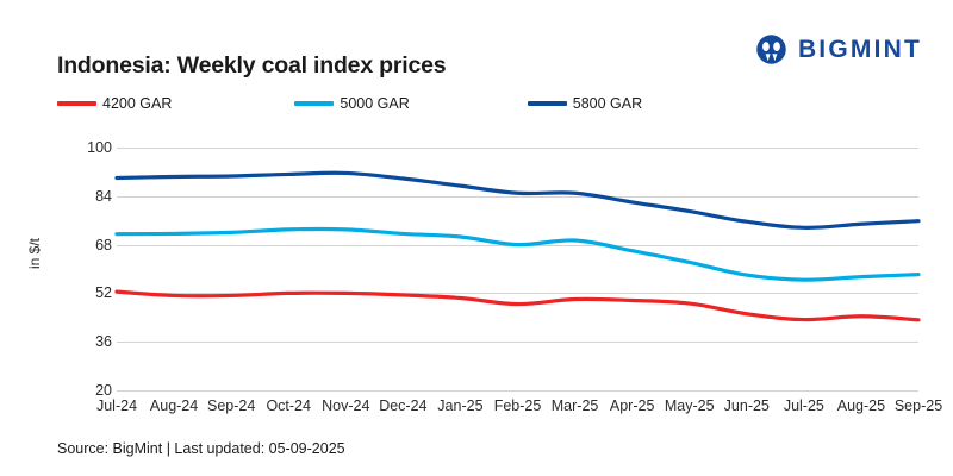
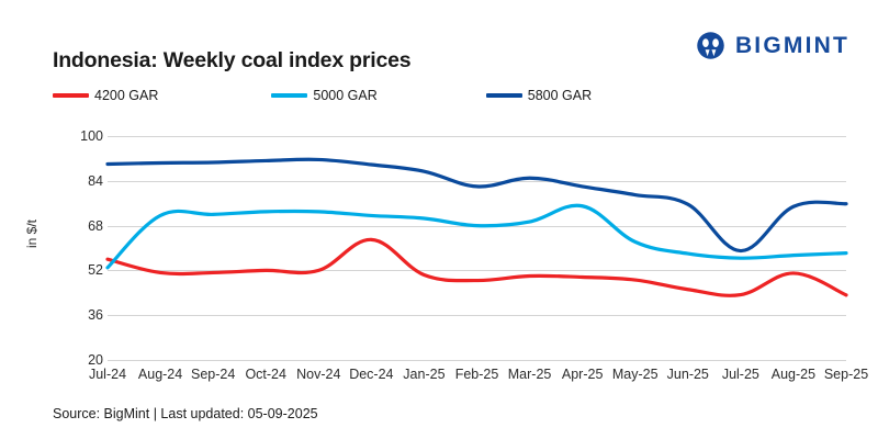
4200 GAR/Jul-24: 52 -> 56
5000 GAR/Jul-24: 72 -> 53
4200 GAR/Dec-24: 51 -> 63
5800 GAR/Feb-25: 85 -> 82
5000 GAR/Apr-25: 66 -> 75
5800 GAR/Jul-25: 74 -> 59
4200 GAR/Aug-25: 44 -> 51
